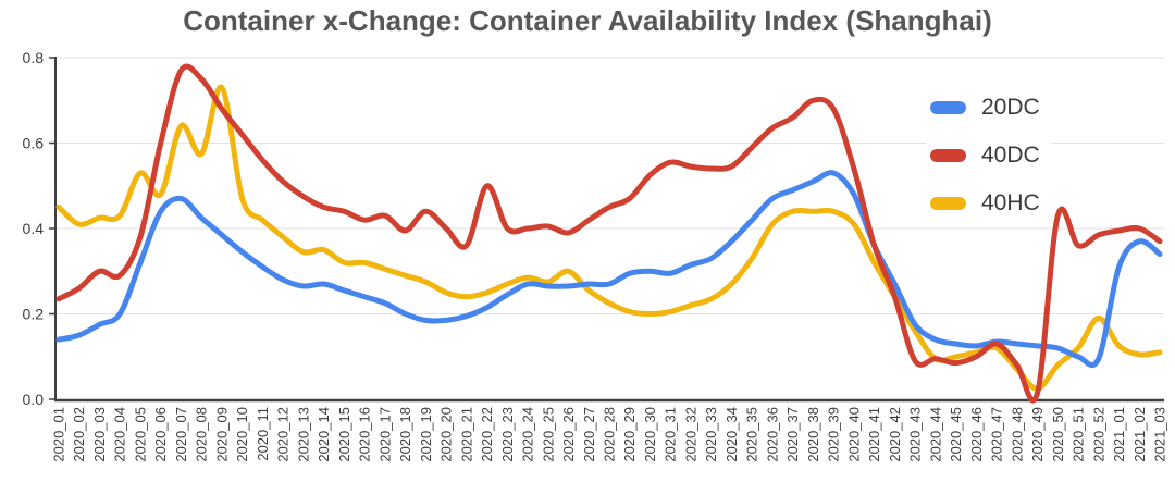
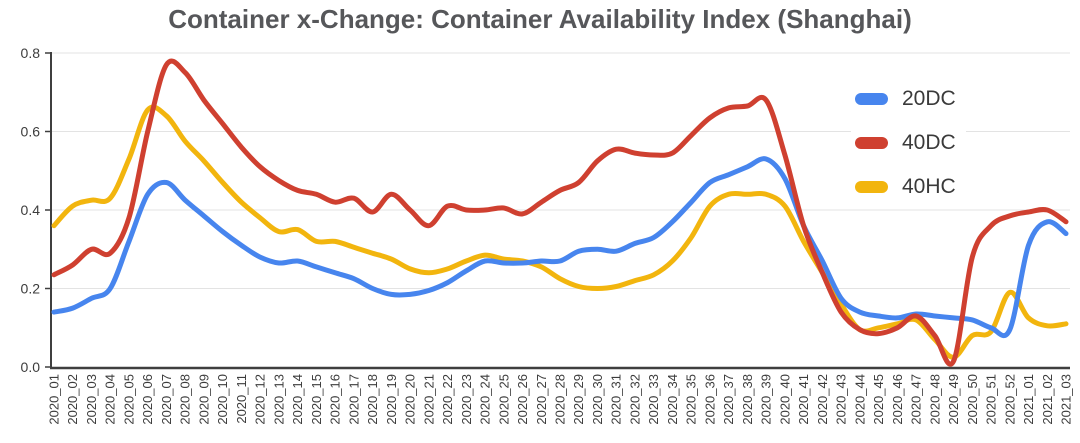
40HC/2020_01: 0.45 -> 0.36
40HC/2020_06: 0.48 -> 0.66
40HC/2020_09: 0.73 -> 0.53
40DC/2020_22: 0.50 -> 0.41
40HC/2020_26: 0.30 -> 0.27
40DC/2020_38: 0.70 -> 0.67
40DC/2020_43: 0.09 -> 0.14
40DC/2020_50: 0.43 -> 0.28
40HC/2020_51: 0.12 -> 0.09
